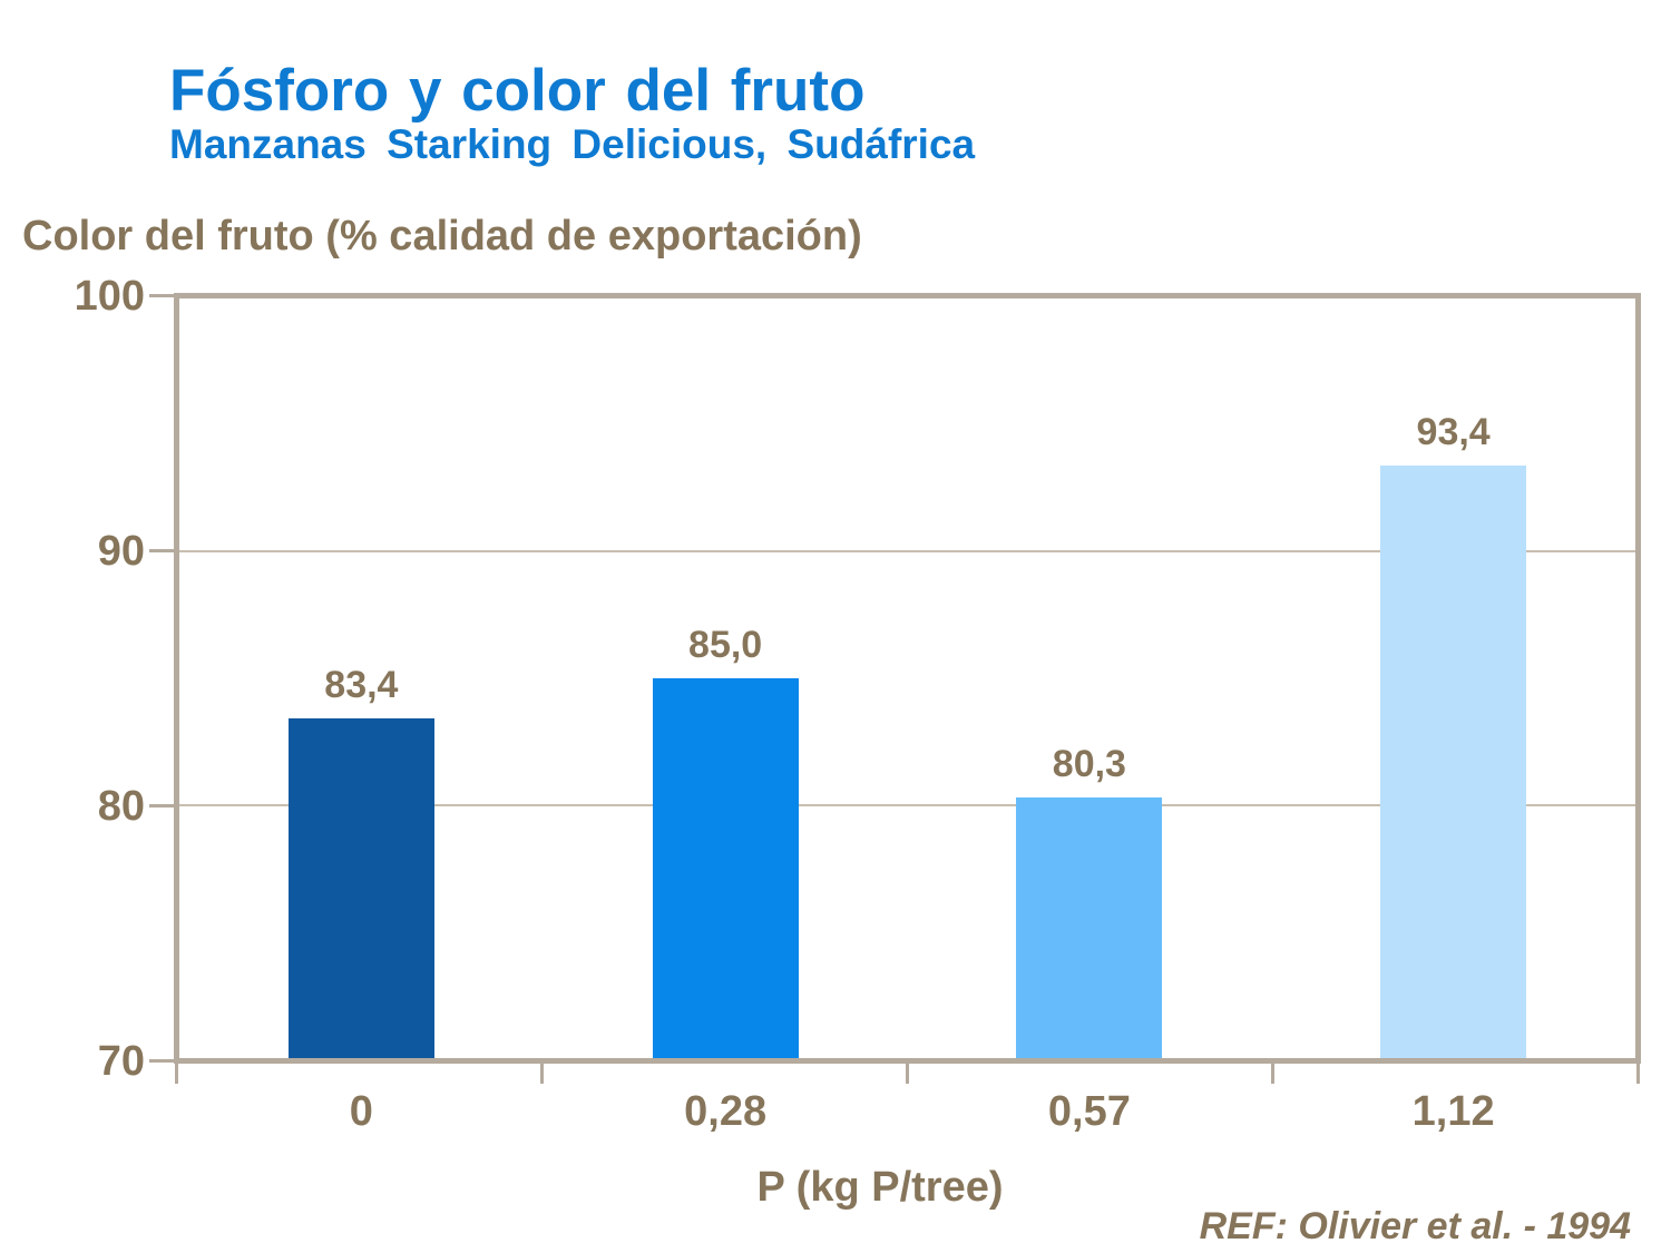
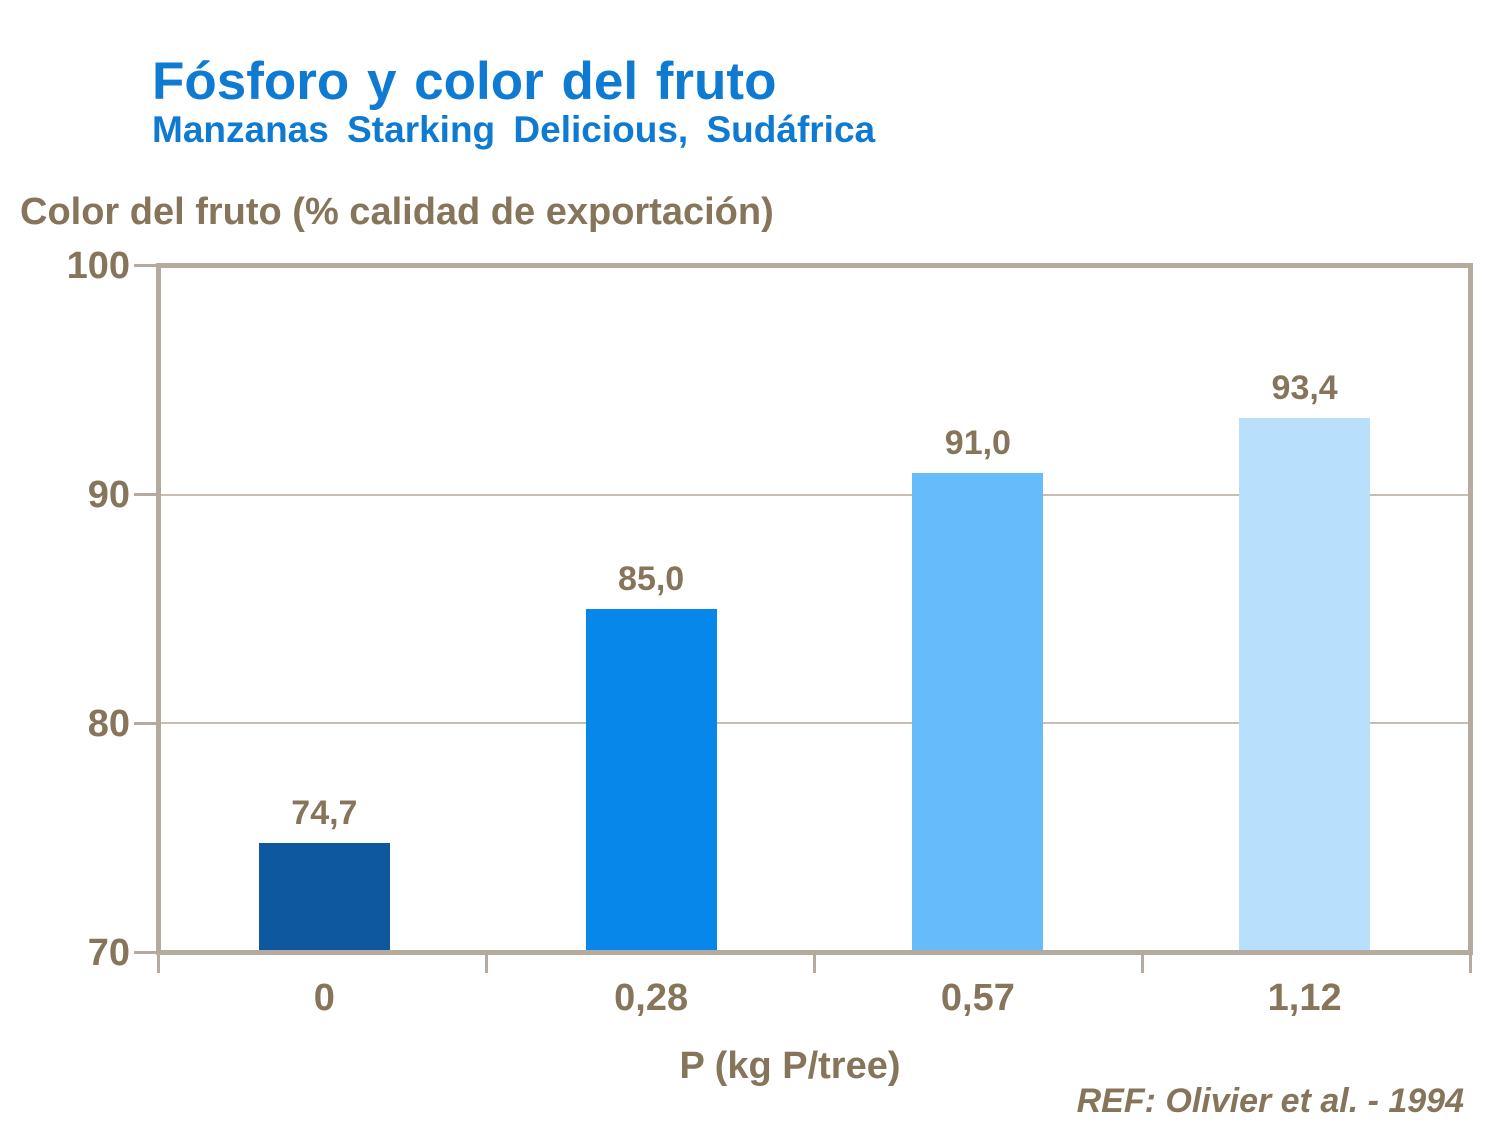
0: 83,4 -> 74,7
0,57: 80,3 -> 91,0
